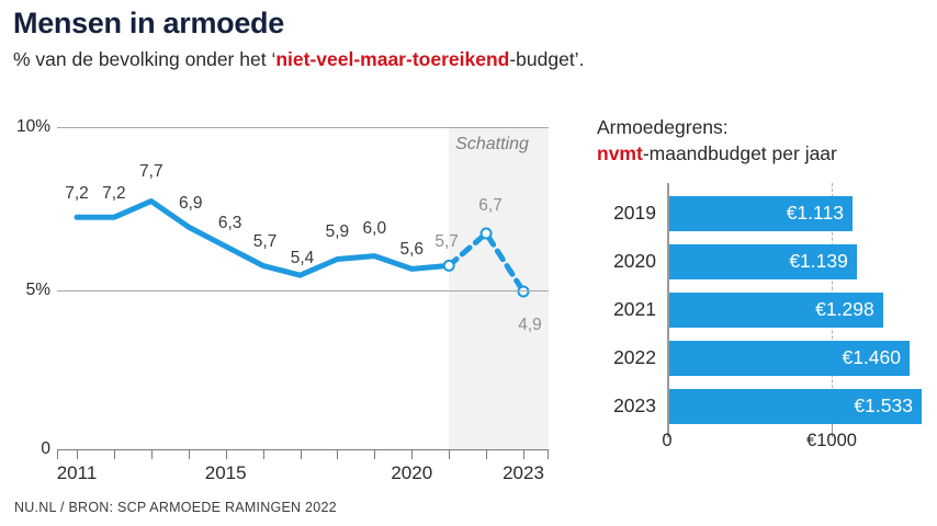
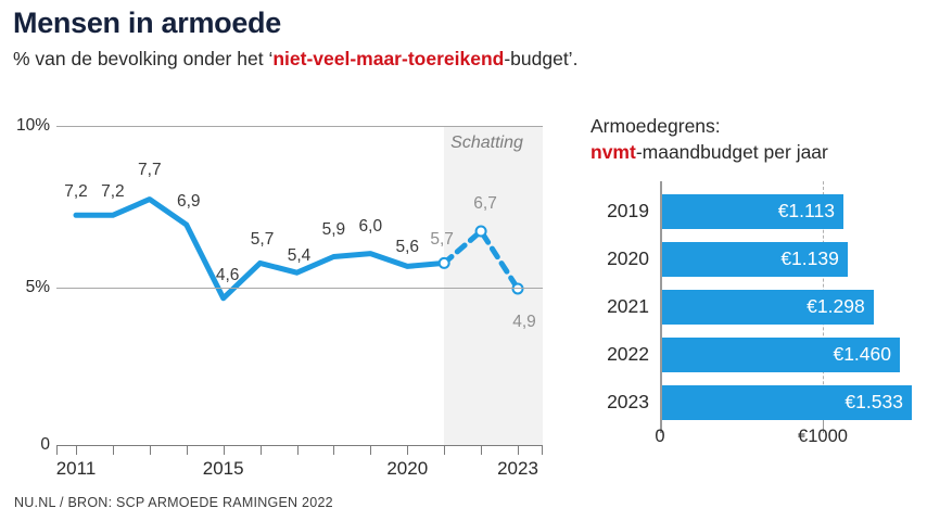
Mensen in armoede/2015: 6,3 -> 4,6
